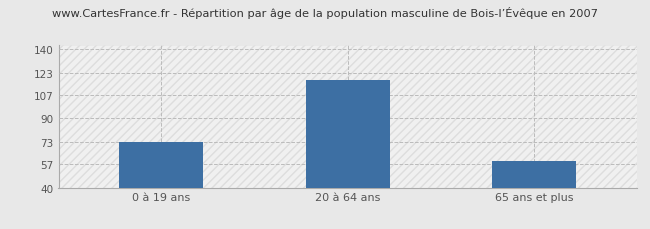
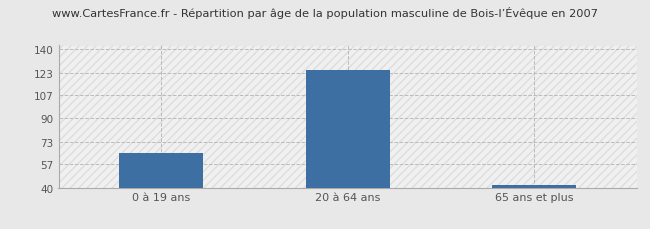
0 à 19 ans: 73 -> 65
20 à 64 ans: 118 -> 125
65 ans et plus: 59 -> 42
